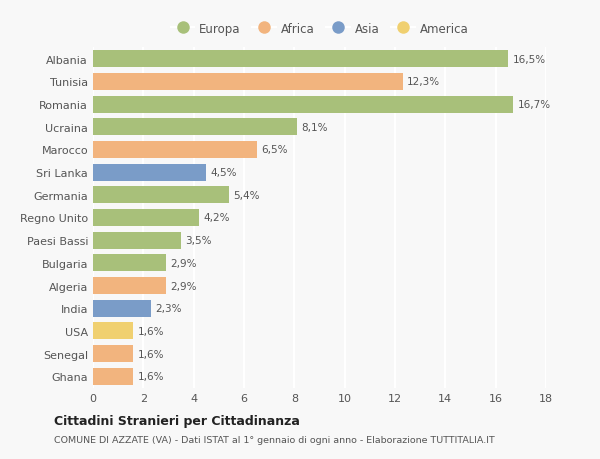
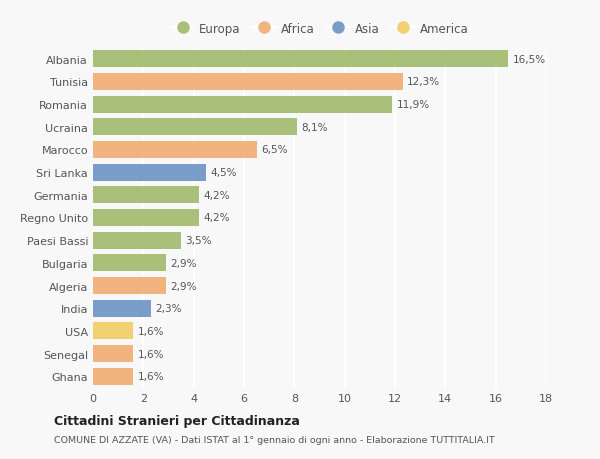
Romania: 16,7% -> 11,9%
Germania: 5,4% -> 4,2%
